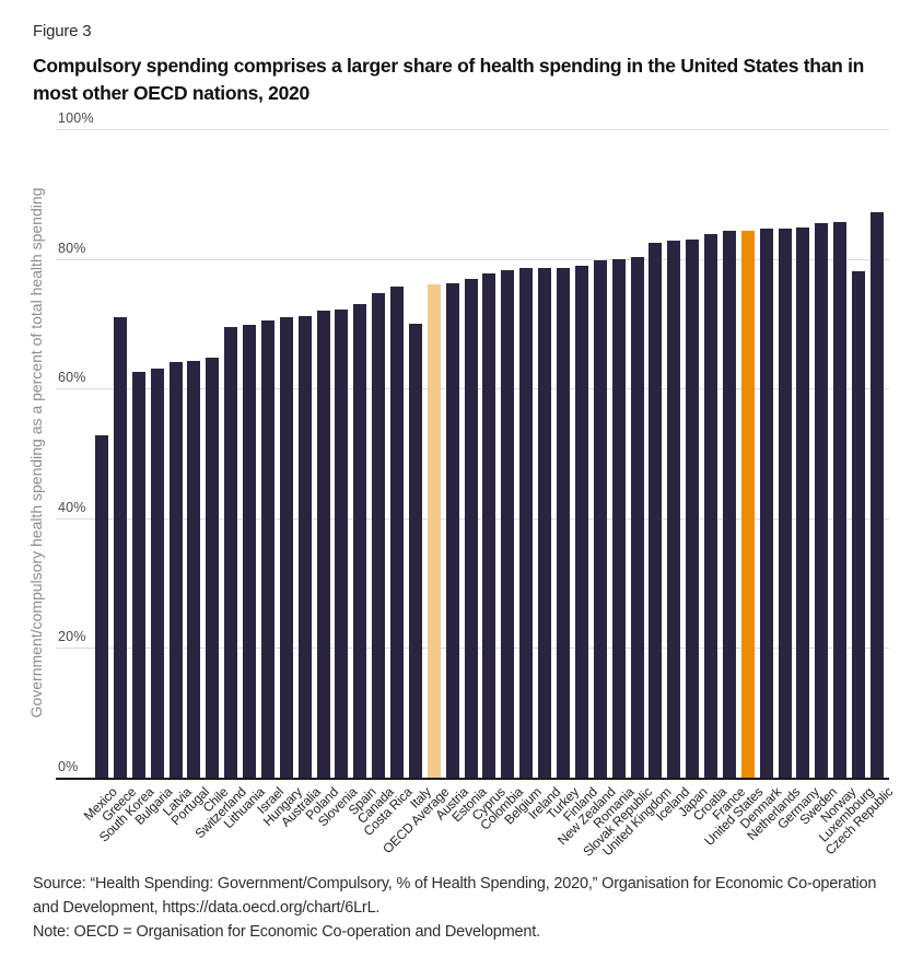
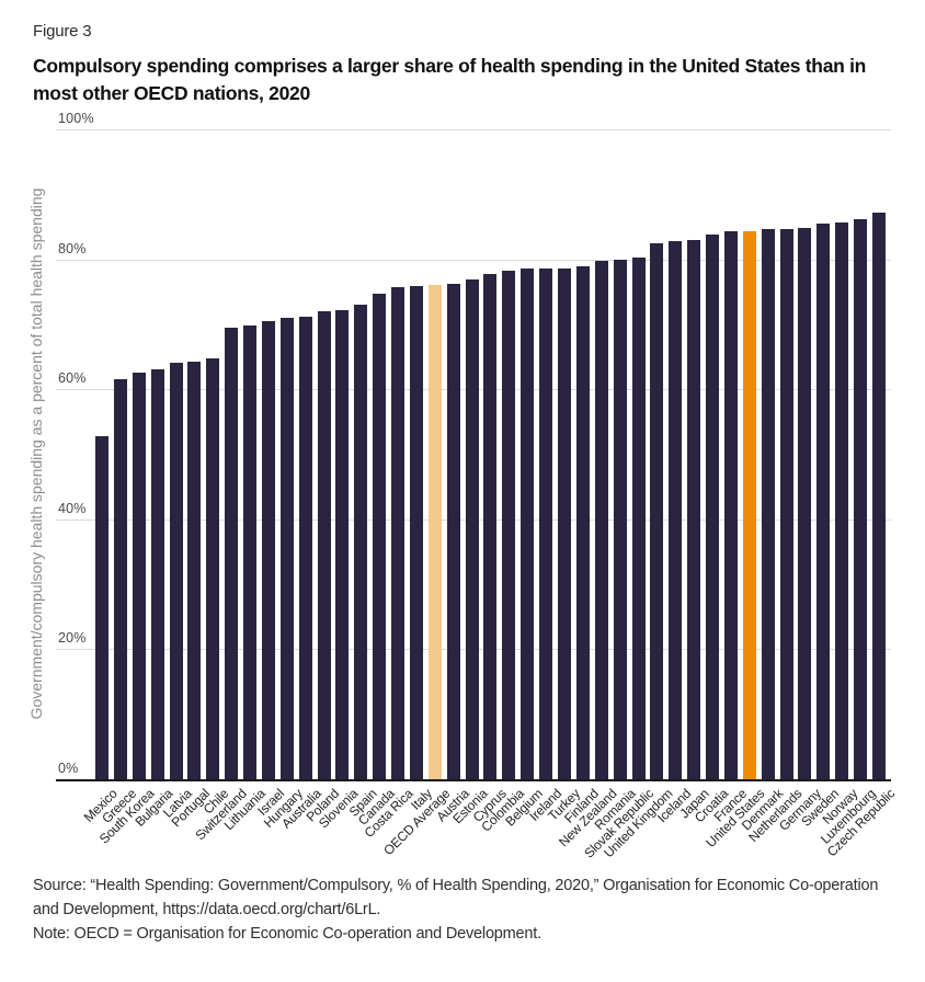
Greece: 71% -> 62%
Italy: 70% -> 76%
Luxembourg: 78% -> 86%
